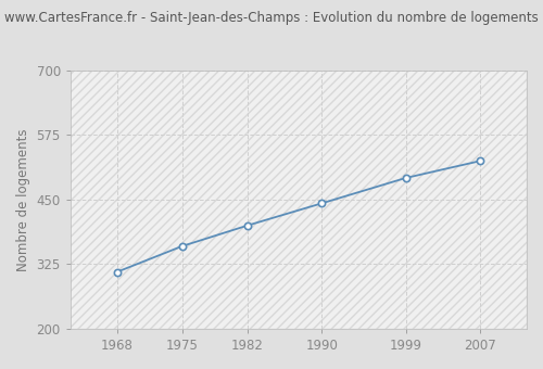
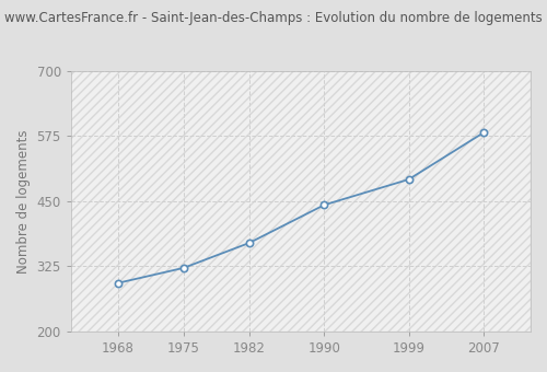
1968: 310 -> 293
1975: 360 -> 322
1982: 400 -> 370
2007: 525 -> 582
